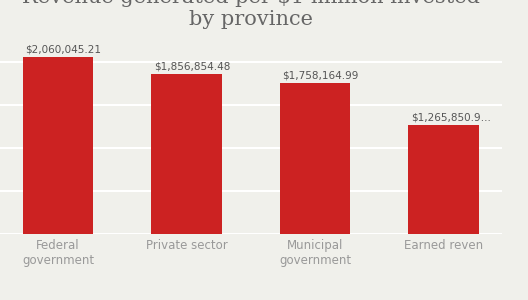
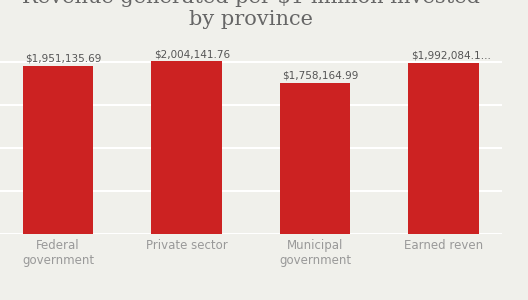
Federal government: $2,060,045.21 -> $1,951,135.69
Private sector: $1,856,854.48 -> $2,004,141.76
Earned reven: $1,265,850.9… -> $1,992,084.1…
